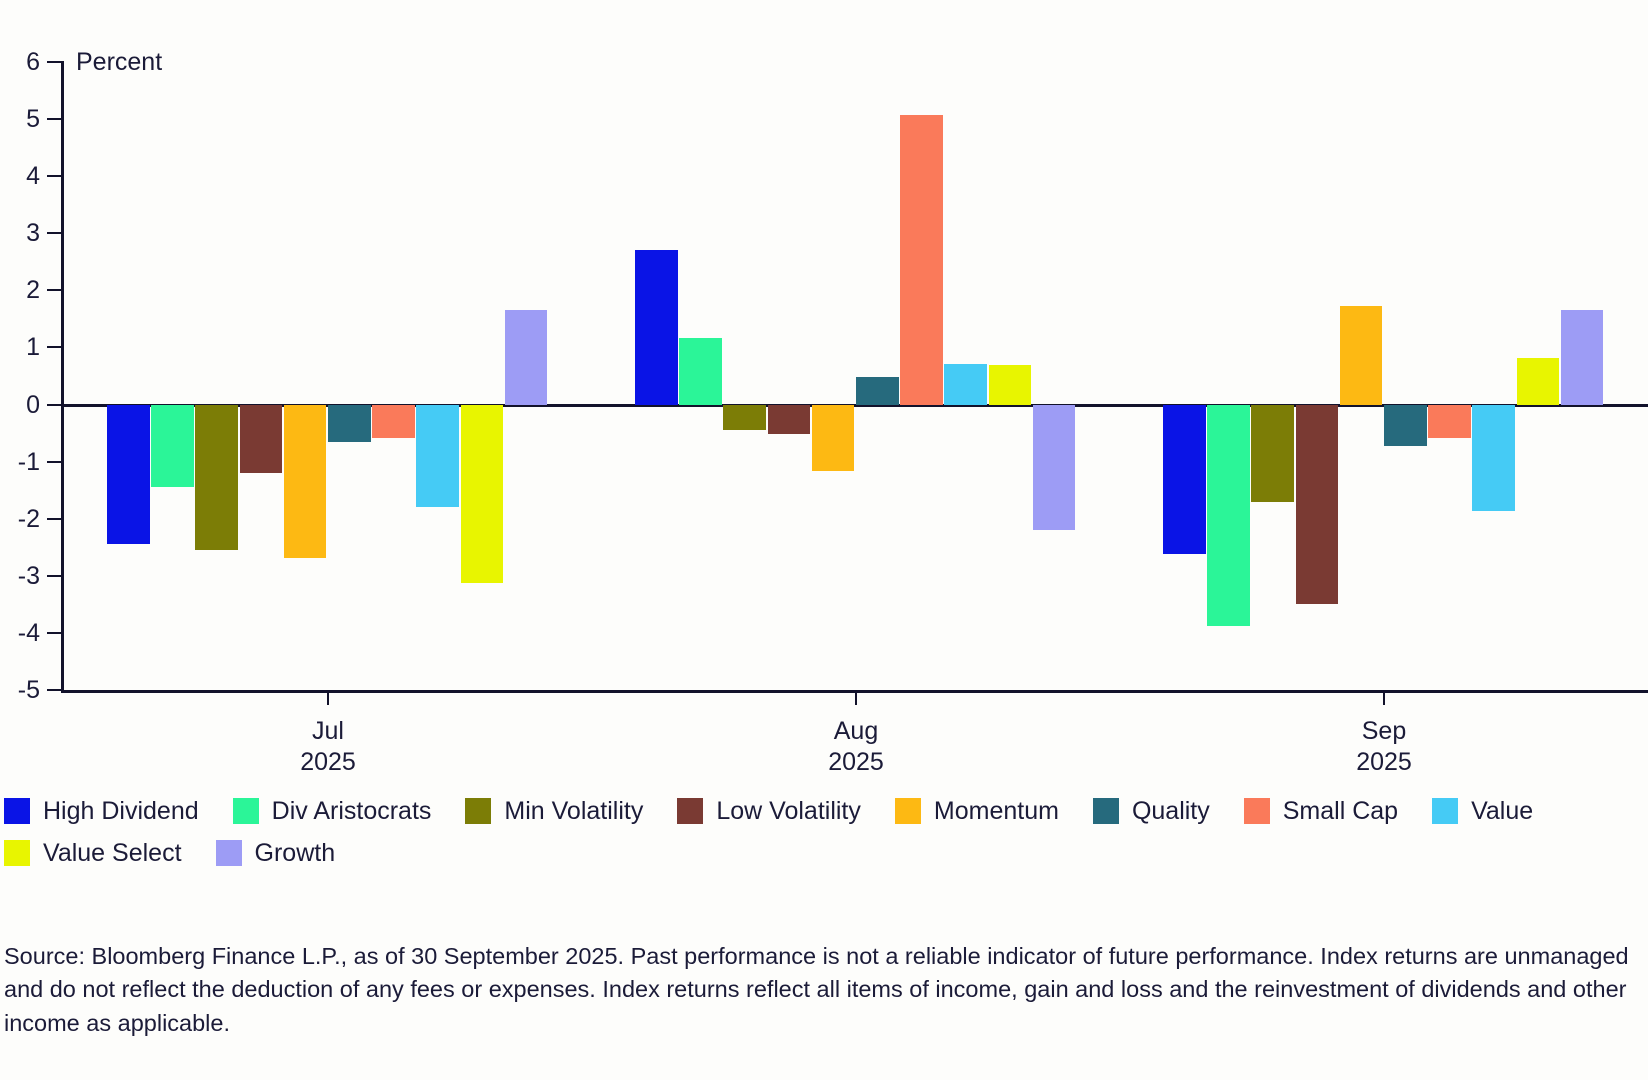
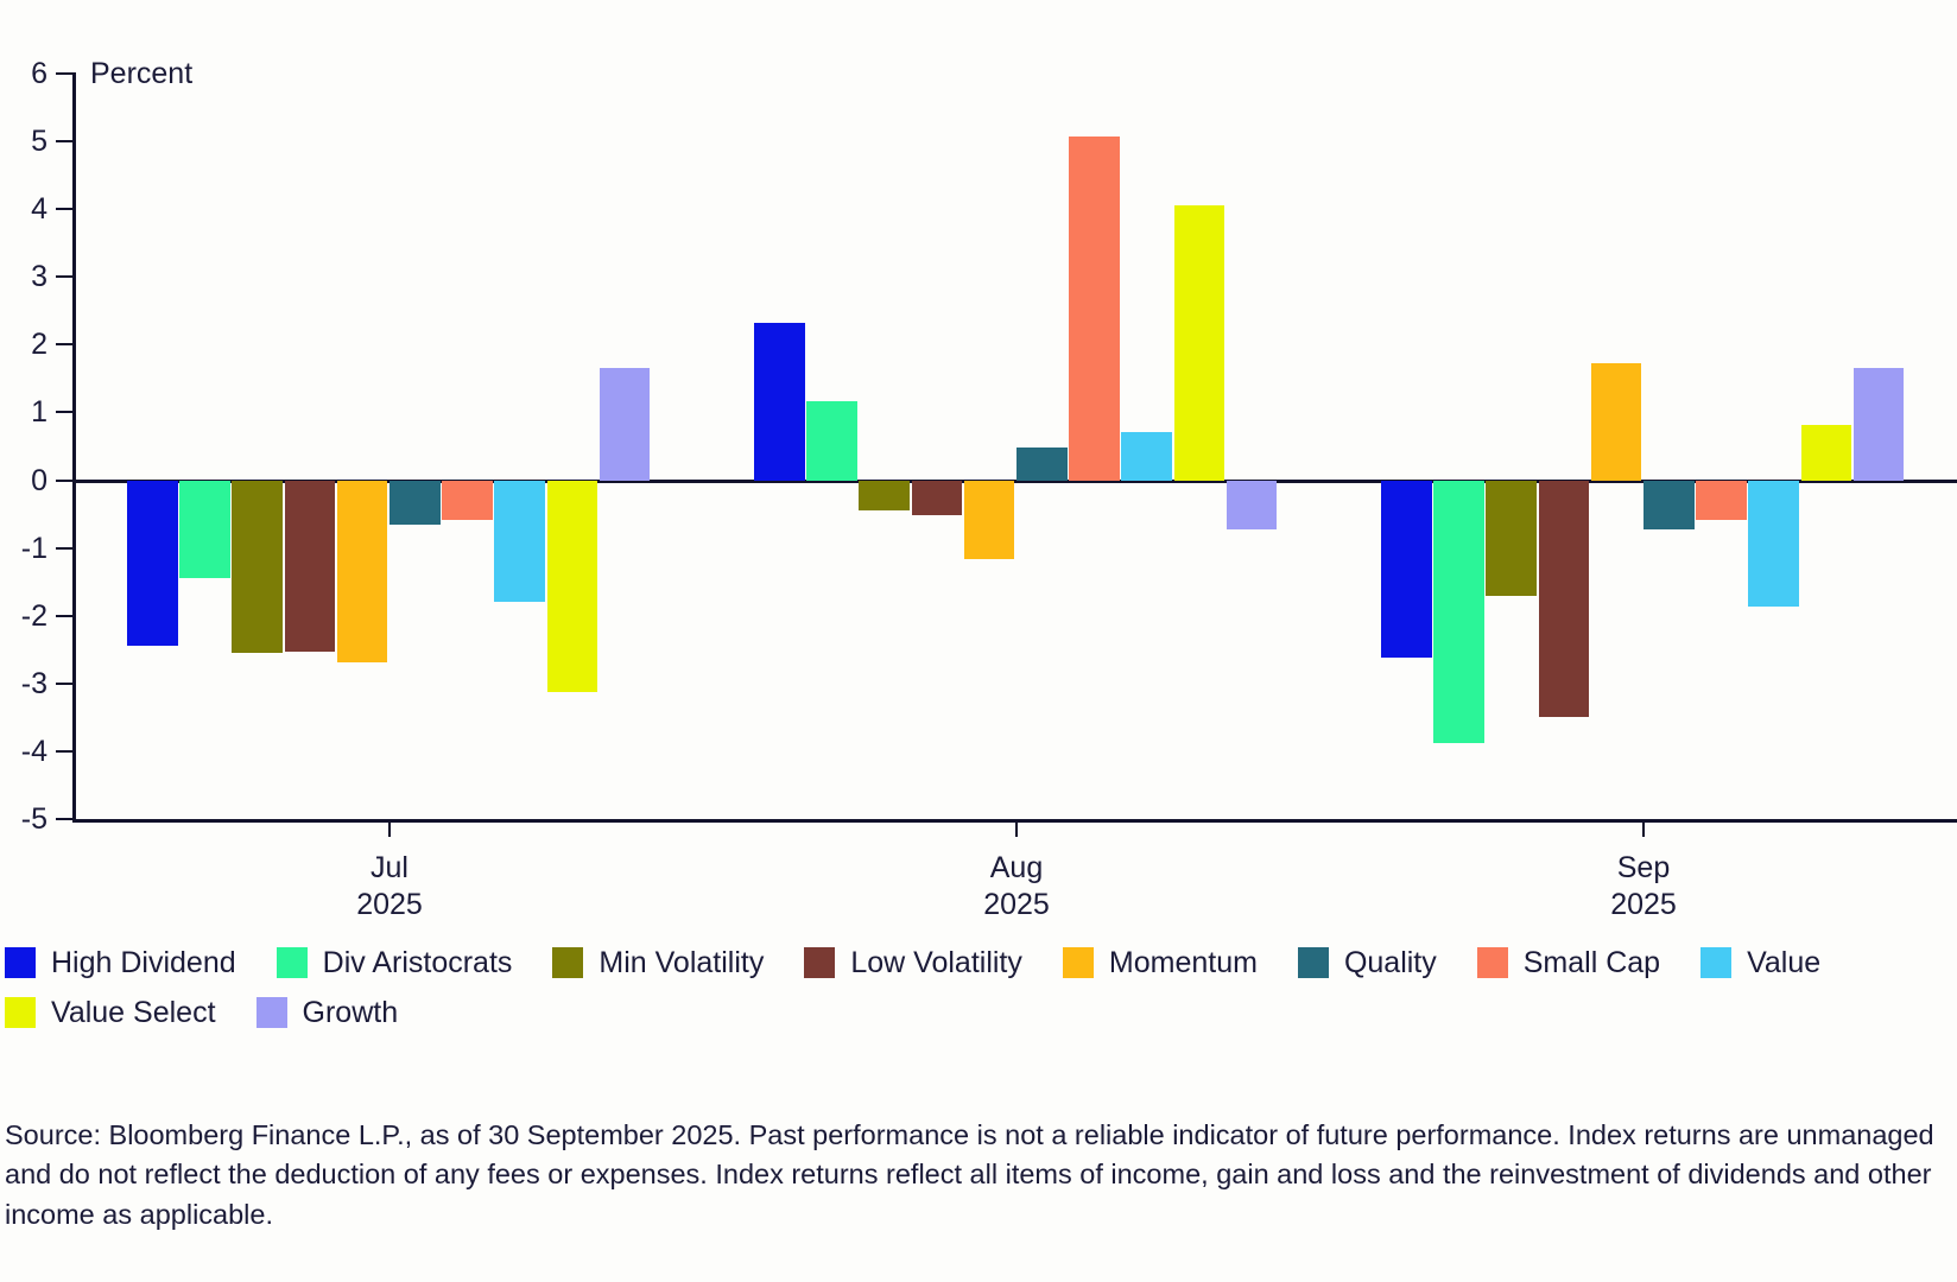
Low Volatility/Jul 2025: -1.2 -> -2.5
High Dividend/Aug 2025: 2.7 -> 2.3
Value Select/Aug 2025: 0.7 -> 4.1
Growth/Aug 2025: -2.2 -> -0.7
